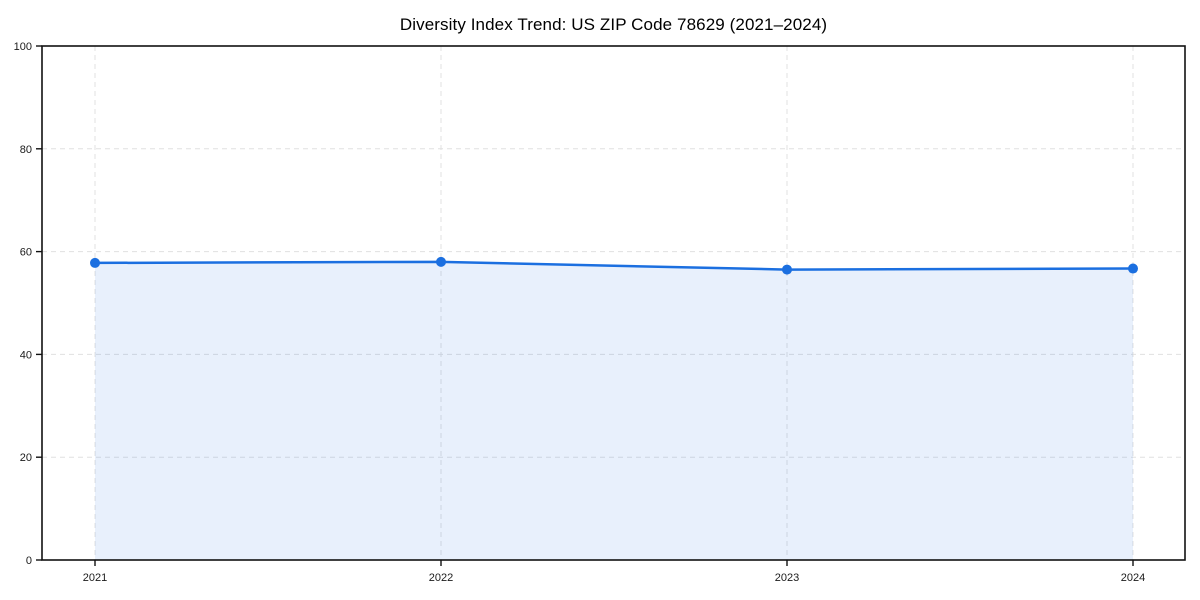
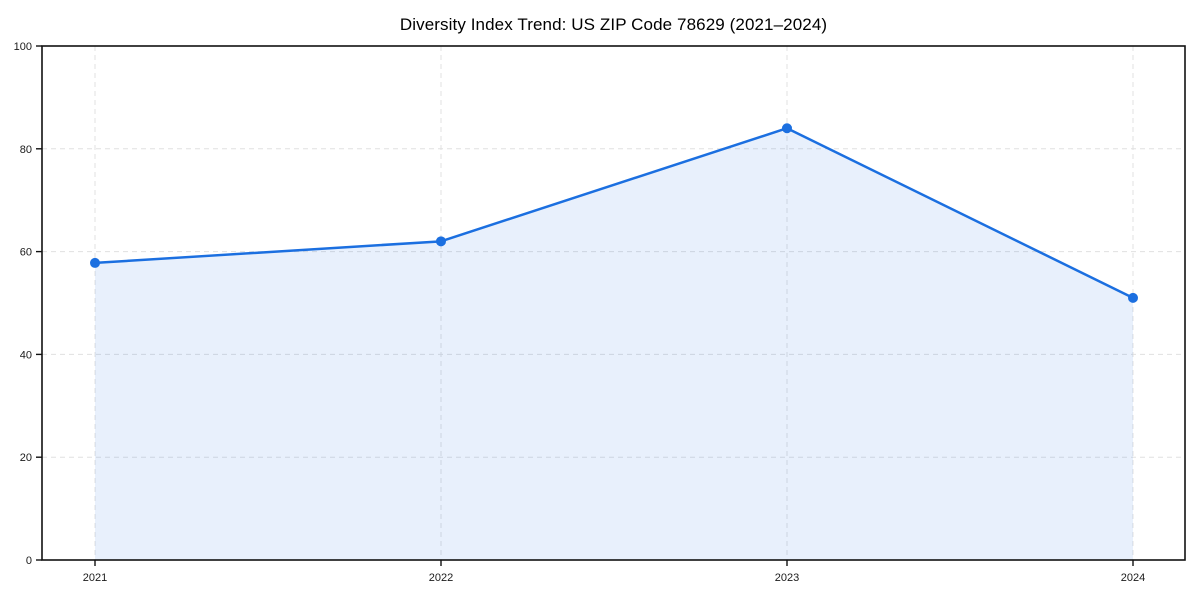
2022: 58 -> 62
2023: 56 -> 84
2024: 57 -> 51
